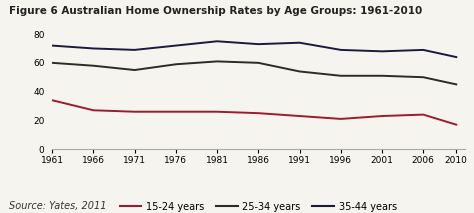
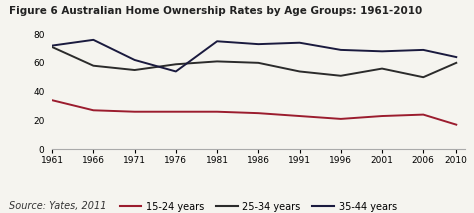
25-34 years/1961: 60 -> 71
35-44 years/1966: 70 -> 76
35-44 years/1971: 69 -> 62
35-44 years/1976: 72 -> 54
25-34 years/2001: 51 -> 56
25-34 years/2010: 45 -> 60
